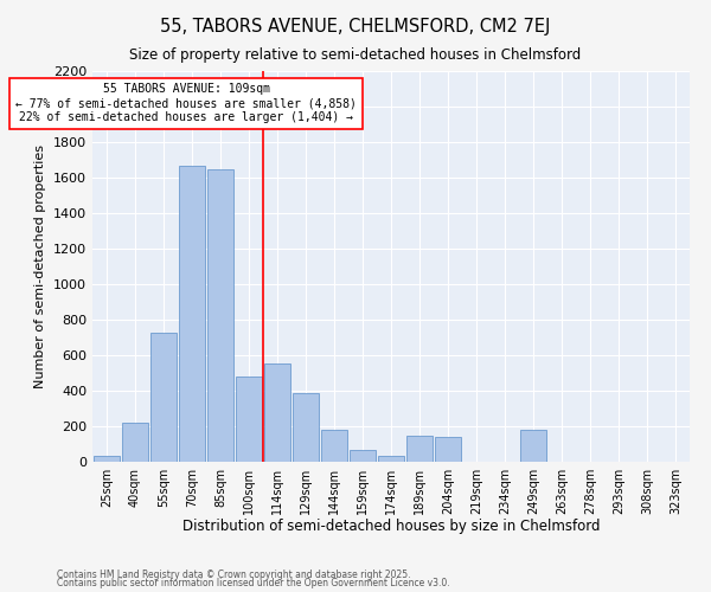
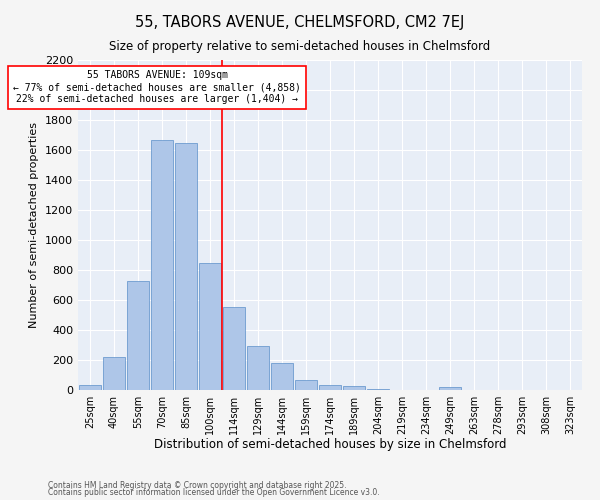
100sqm: 480 -> 840
129sqm: 390 -> 300
189sqm: 150 -> 20
204sqm: 140 -> 10
249sqm: 180 -> 20
